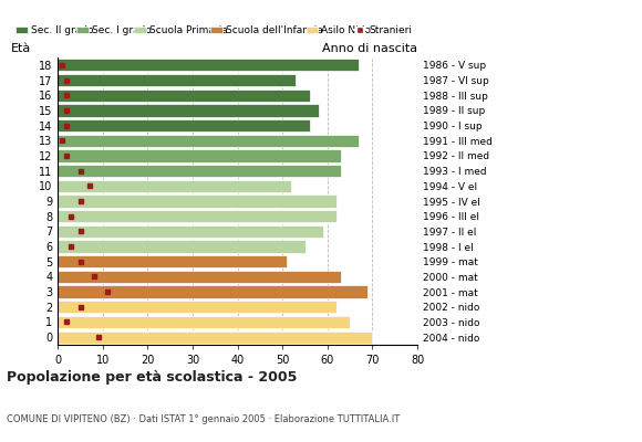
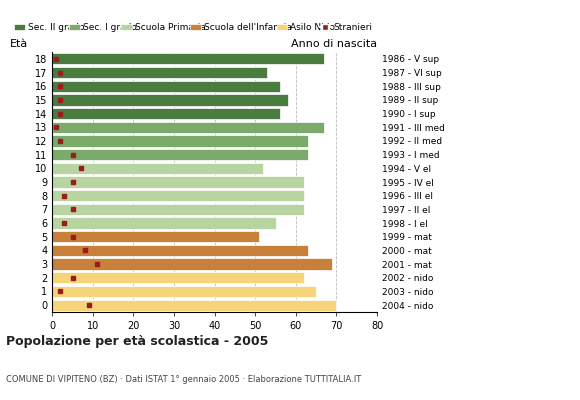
7: 59 -> 62
